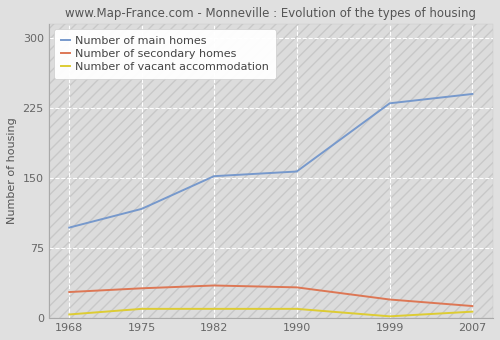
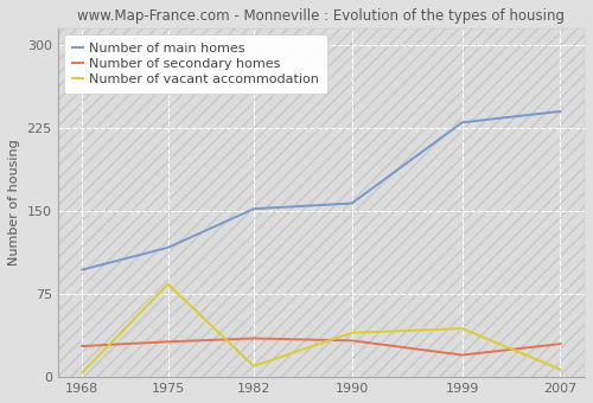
Number of vacant accommodation/1975: 10 -> 84
Number of vacant accommodation/1990: 10 -> 40
Number of vacant accommodation/1999: 2 -> 44
Number of secondary homes/2007: 13 -> 30
